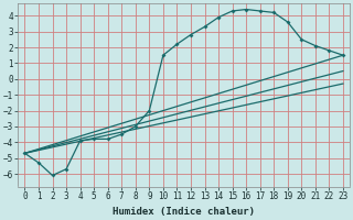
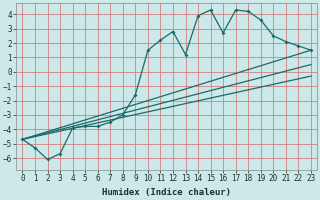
9: -2.0 -> -1.6
13: 3.3 -> 1.2
16: 4.4 -> 2.7
